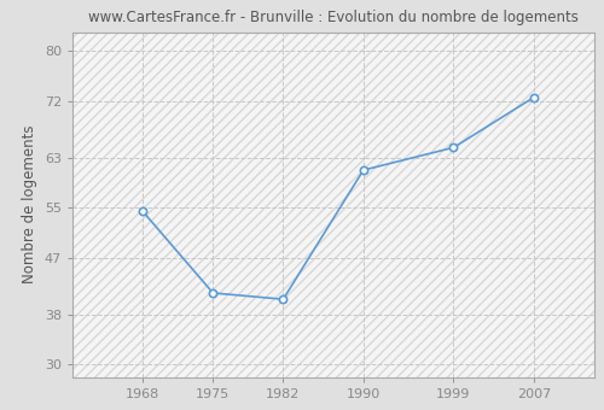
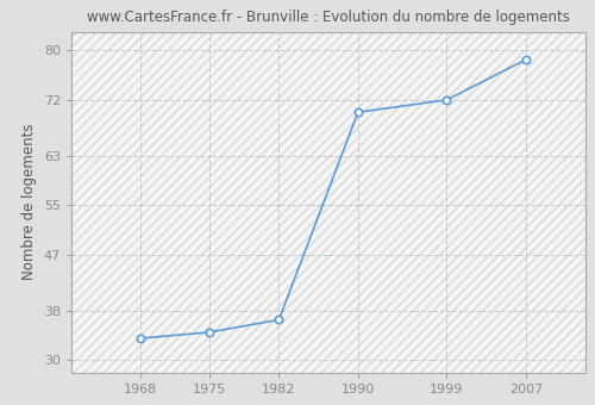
1968: 54.4 -> 33.5
1975: 41.4 -> 34.5
1982: 40.4 -> 36.5
1990: 61.0 -> 70.0
1999: 64.6 -> 72.0
2007: 72.6 -> 78.5
